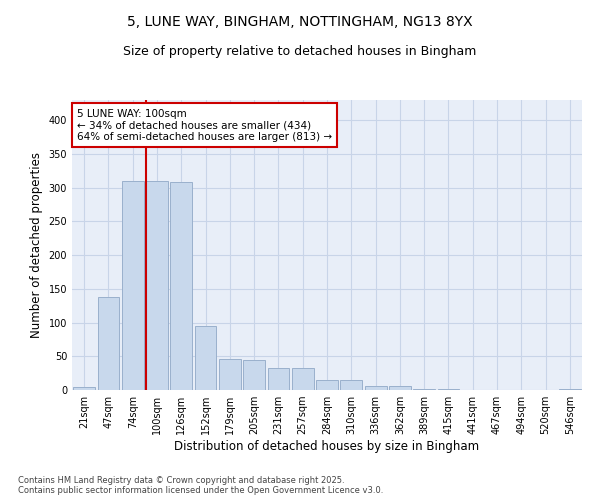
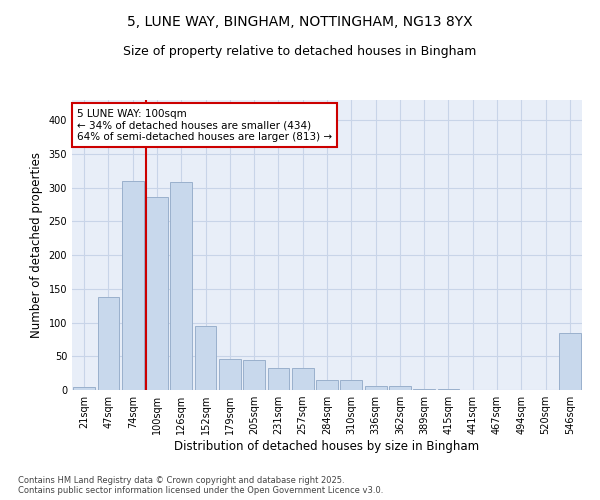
100sqm: 310 -> 286
546sqm: 2 -> 84
